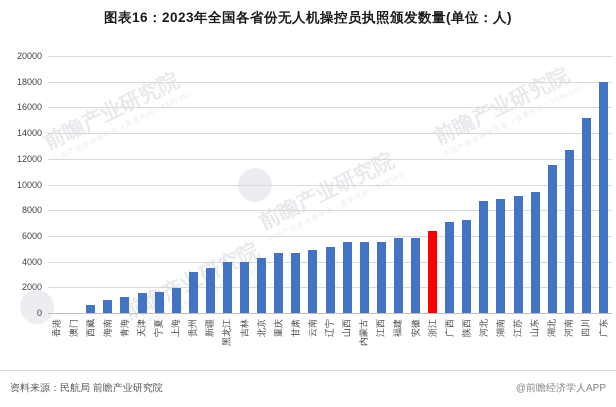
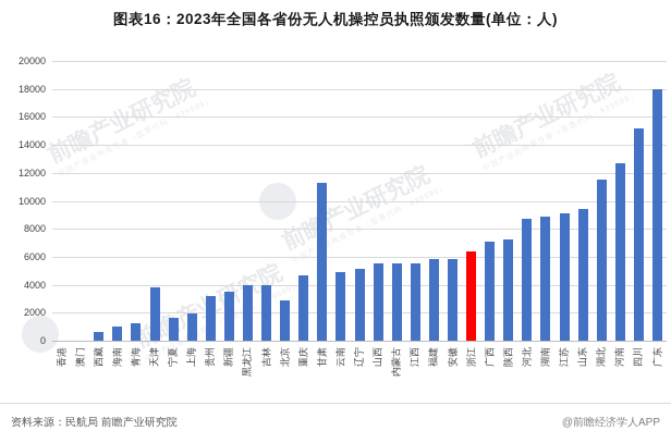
天津: 1600 -> 3800
北京: 4300 -> 2900
甘肃: 4700 -> 11300
